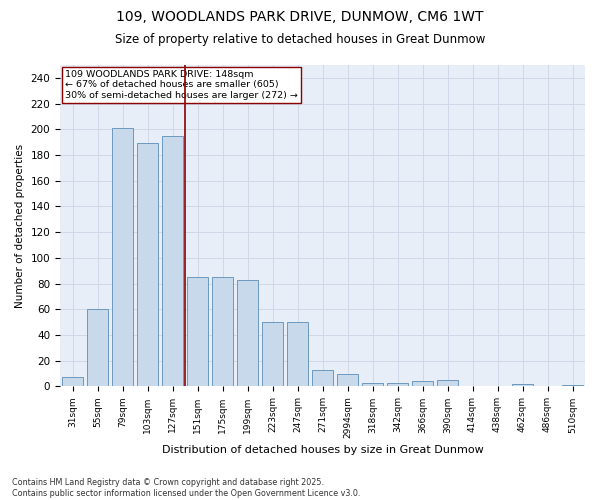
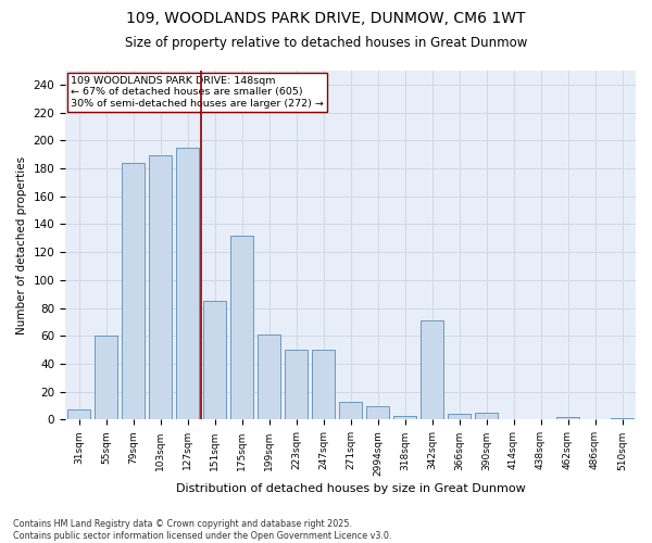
79sqm: 201 -> 184
175sqm: 85 -> 132
199sqm: 83 -> 61
342sqm: 3 -> 71
